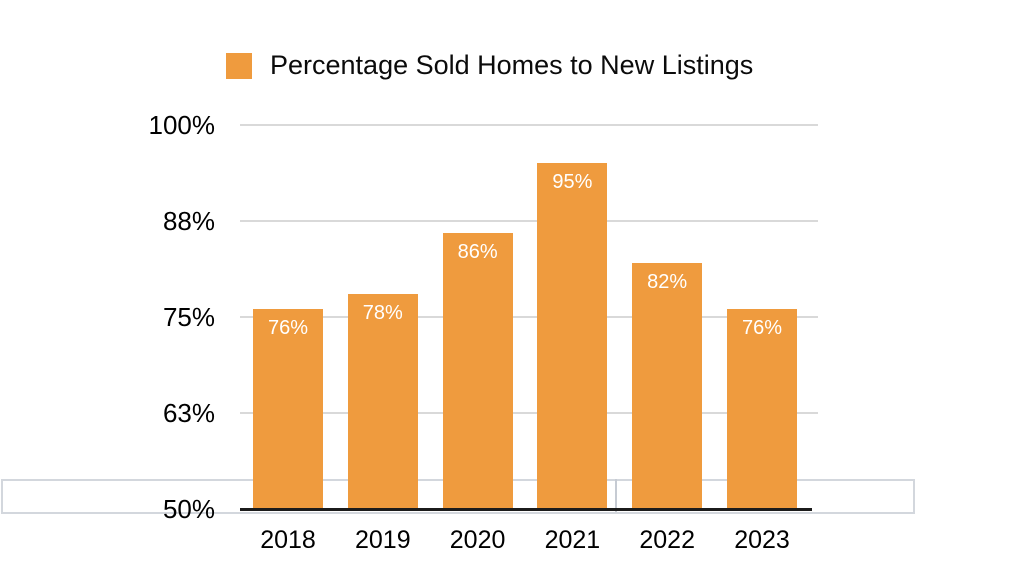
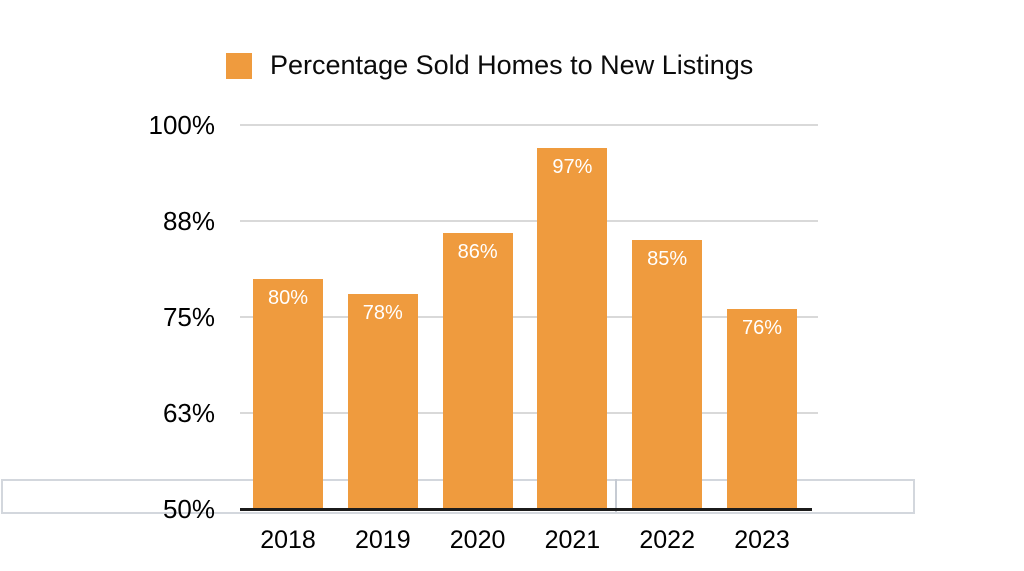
2018: 76% -> 80%
2021: 95% -> 97%
2022: 82% -> 85%
